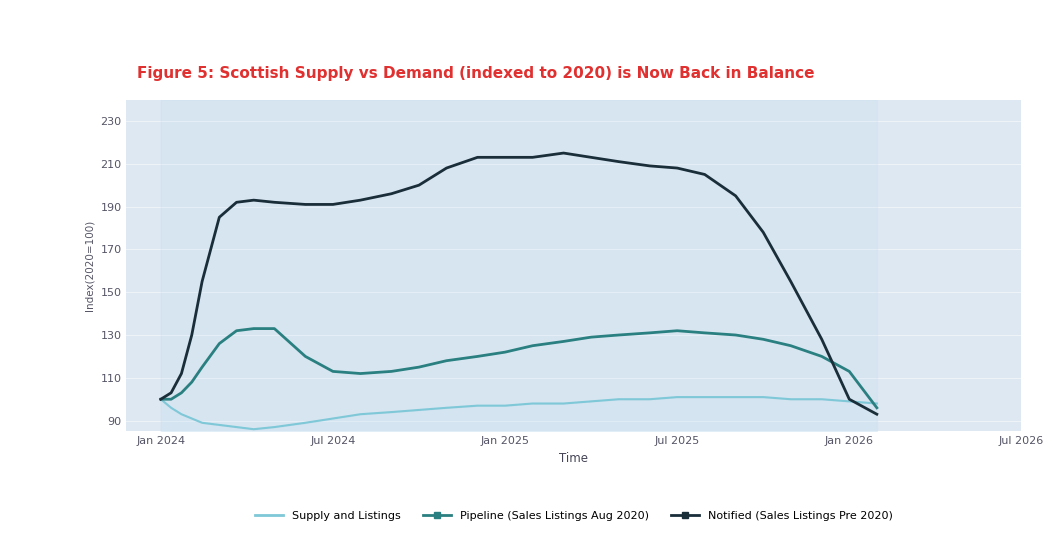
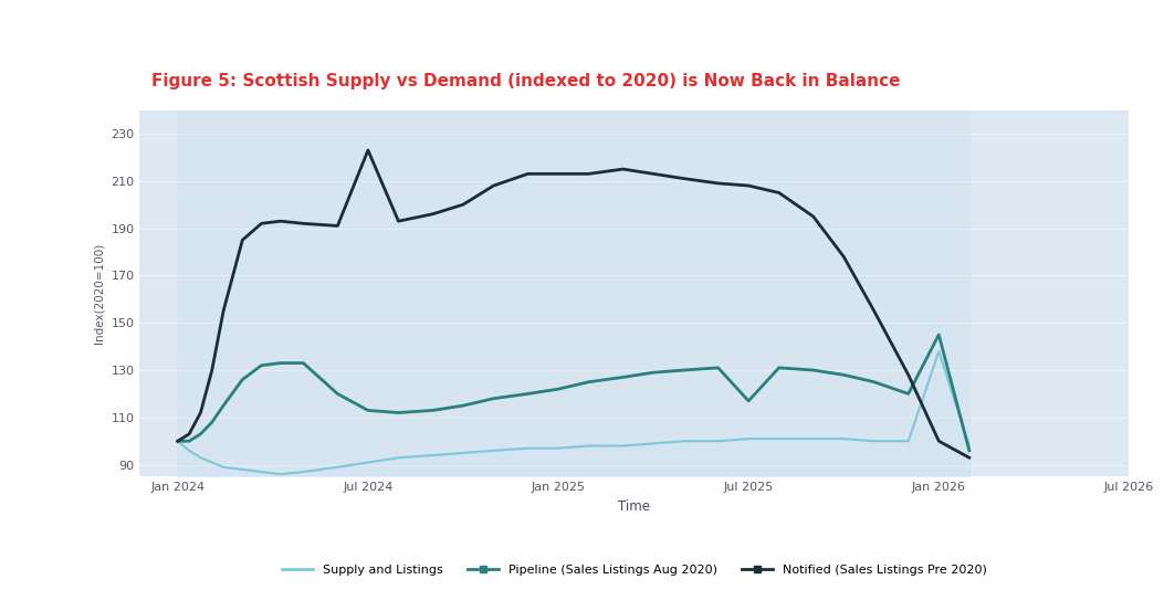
Notified (Sales Listings Pre 2020)/Jul 2024: 191 -> 223
Pipeline (Sales Listings Aug 2020)/Jul 2025: 132 -> 117
Supply and Listings/Jan 2026: 99 -> 138
Pipeline (Sales Listings Aug 2020)/Jan 2026: 113 -> 145
